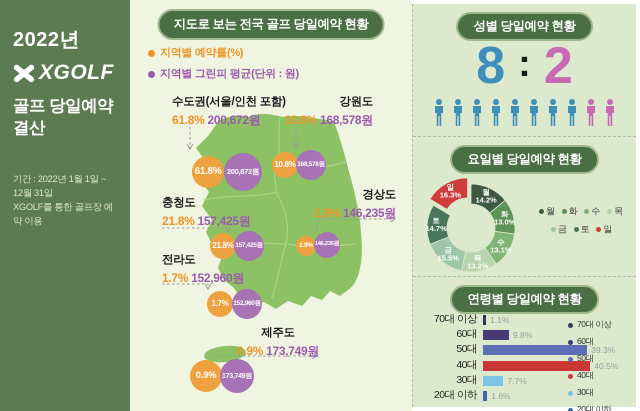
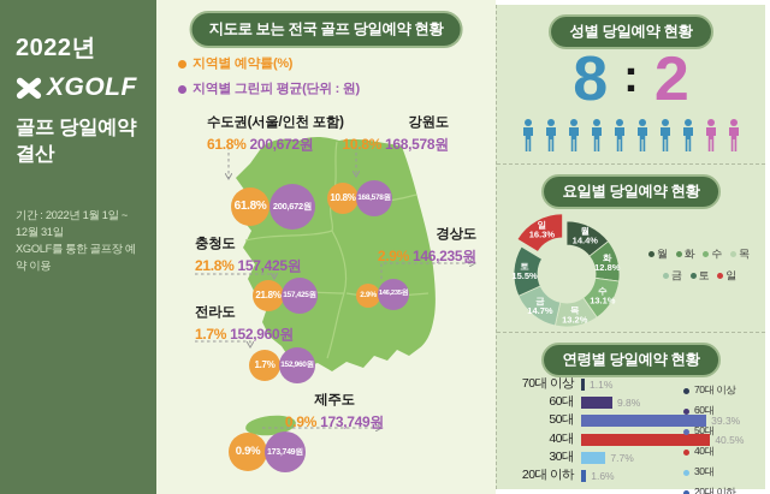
요일별 당일예약 현황/월: 14.2% -> 14.4%
요일별 당일예약 현황/화: 13.0% -> 12.8%
요일별 당일예약 현황/금: 15.5% -> 14.7%
요일별 당일예약 현황/토: 14.7% -> 15.5%
